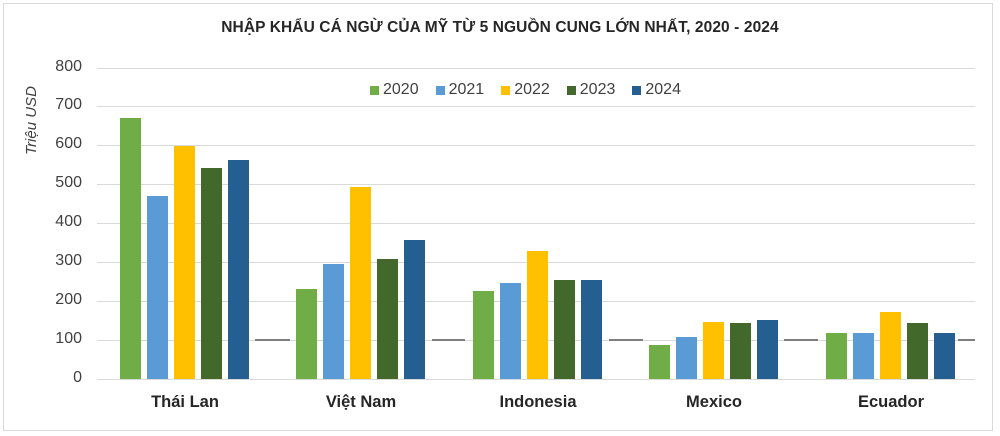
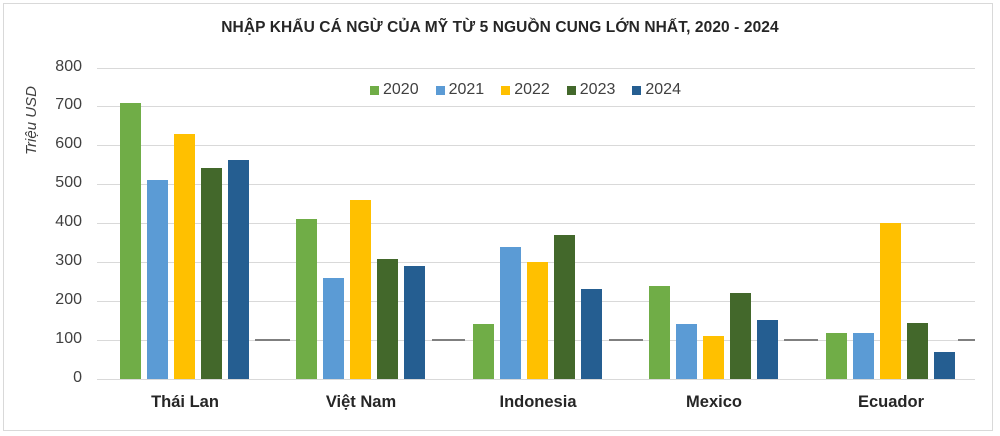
2020/Thái Lan: 670 -> 710
2021/Thái Lan: 470 -> 510
2022/Thái Lan: 600 -> 630
2020/Việt Nam: 230 -> 410
2021/Việt Nam: 300 -> 260
2022/Việt Nam: 490 -> 460
2024/Việt Nam: 360 -> 290
2020/Indonesia: 230 -> 140
2021/Indonesia: 250 -> 340
2022/Indonesia: 330 -> 300
2023/Indonesia: 250 -> 370
2024/Indonesia: 260 -> 230
2020/Mexico: 90 -> 240
2021/Mexico: 110 -> 140
2022/Mexico: 150 -> 110
2023/Mexico: 140 -> 220
2022/Ecuador: 170 -> 400
2024/Ecuador: 120 -> 70
